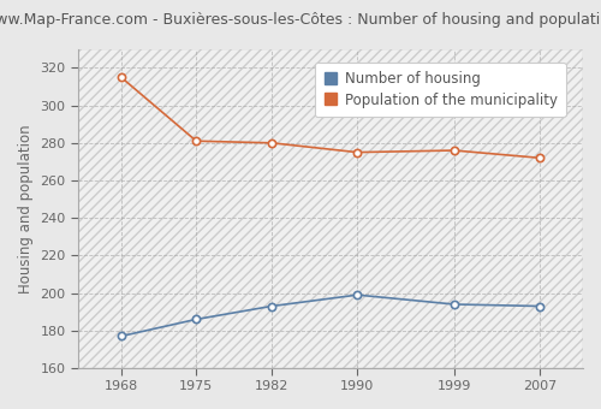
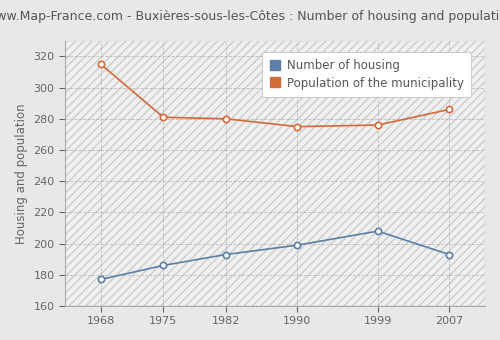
Number of housing/1999: 194 -> 208
Population of the municipality/2007: 272 -> 286
